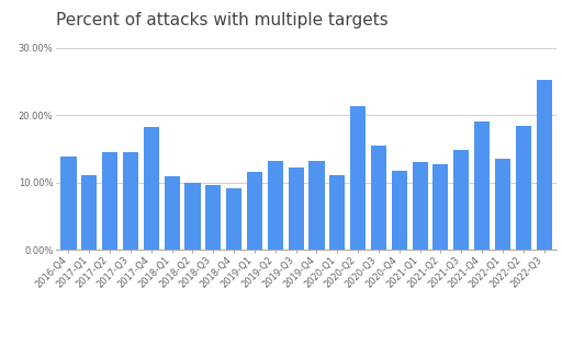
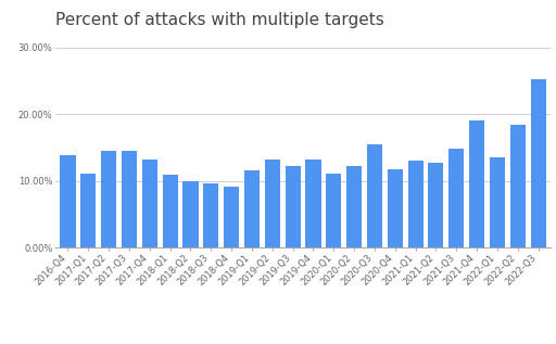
2017-Q4: 18.2% -> 13.2%
2020-Q2: 21.4% -> 12.2%
